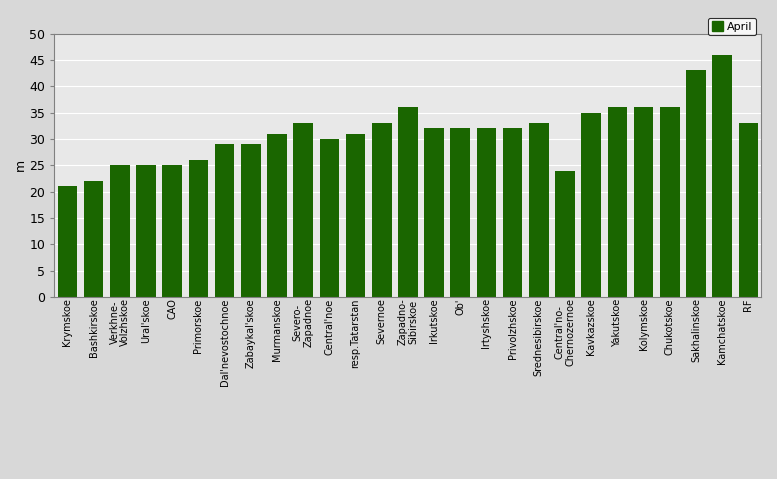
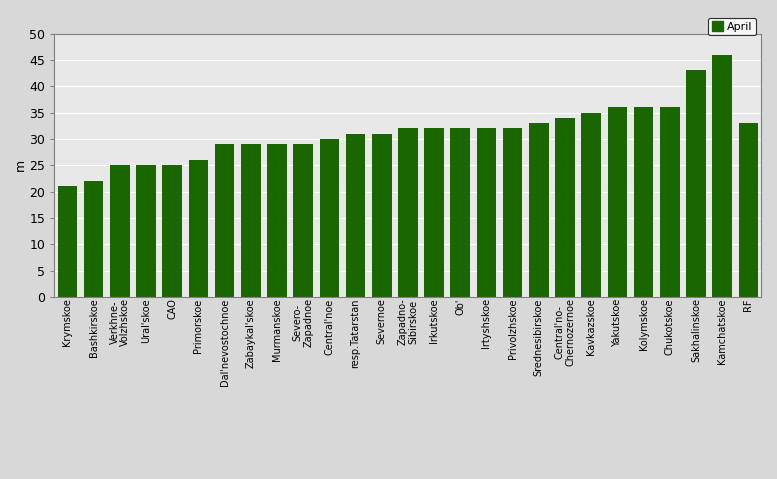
Murmanskoe: 31 -> 29
Severo- Zapadnoe: 33 -> 29
Severnoe: 33 -> 31
Zapadno- Sibirskoe: 36 -> 32
Central'no- Chernozernoe: 24 -> 34
